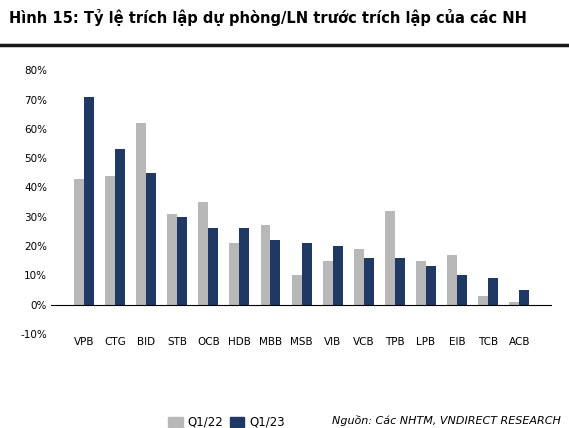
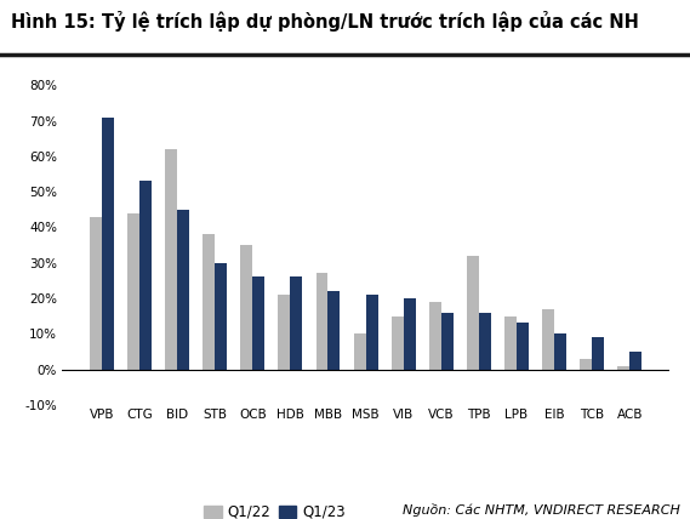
Q1/22/STB: 31% -> 38%
